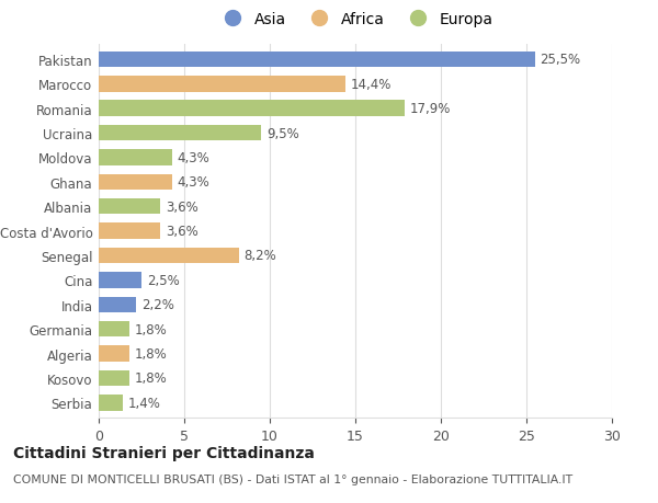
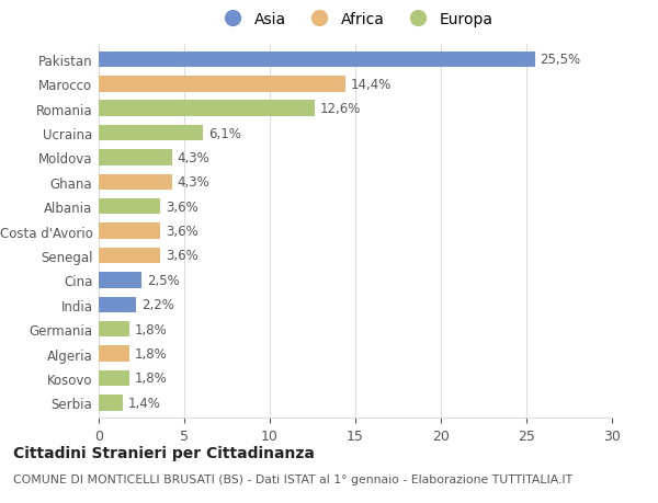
Romania: 17,9% -> 12,6%
Ucraina: 9,5% -> 6,1%
Senegal: 8,2% -> 3,6%
